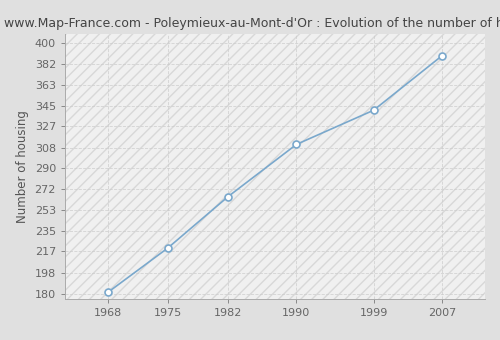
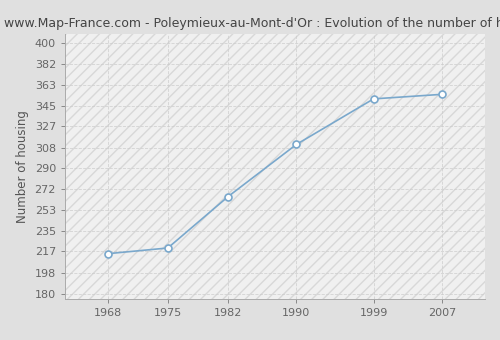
1968: 181 -> 215
1999: 341 -> 351
2007: 389 -> 355
